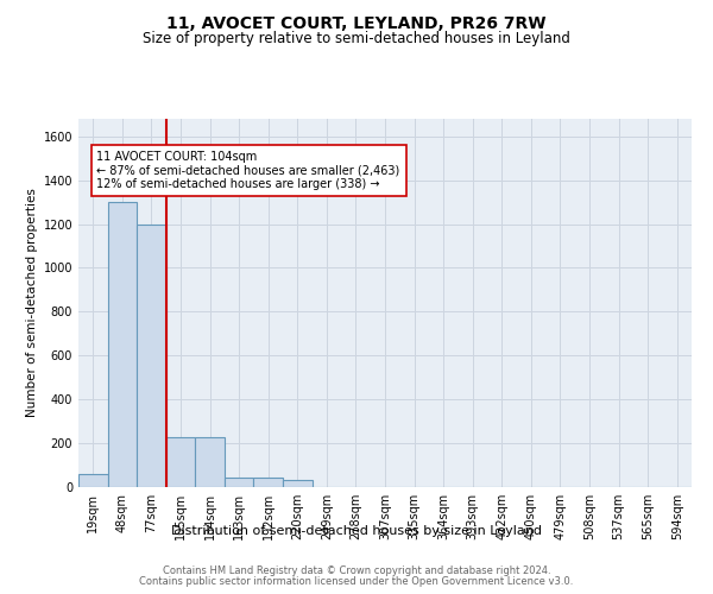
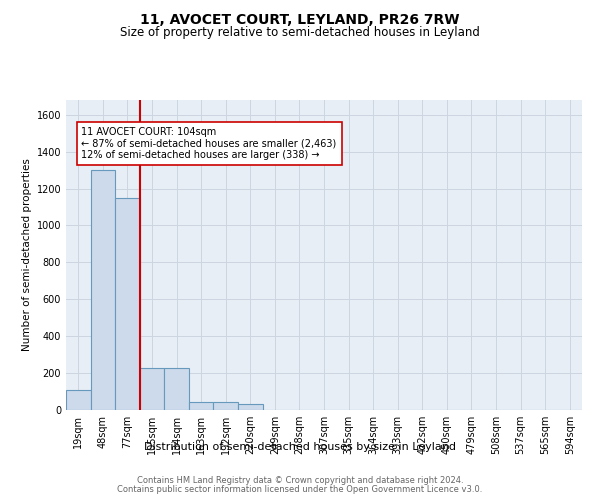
19sqm: 60 -> 110
77sqm: 1200 -> 1150
